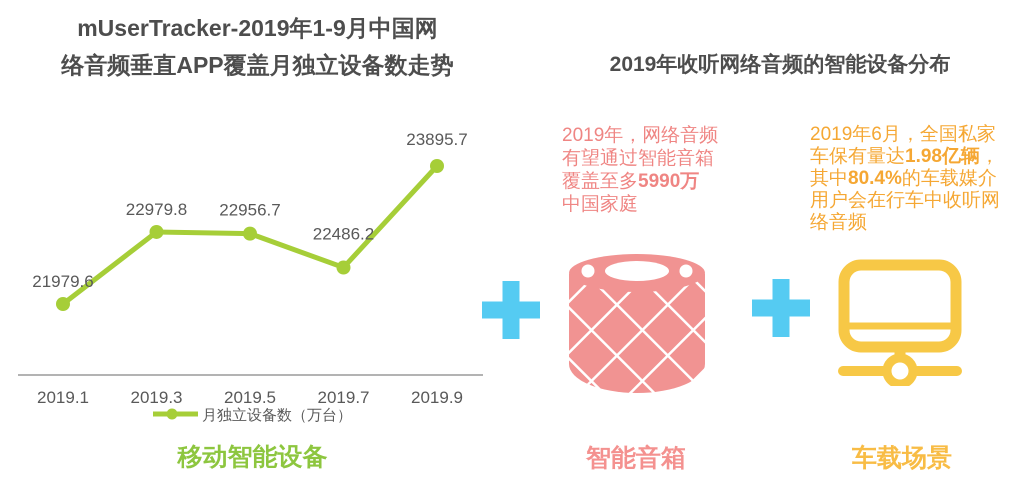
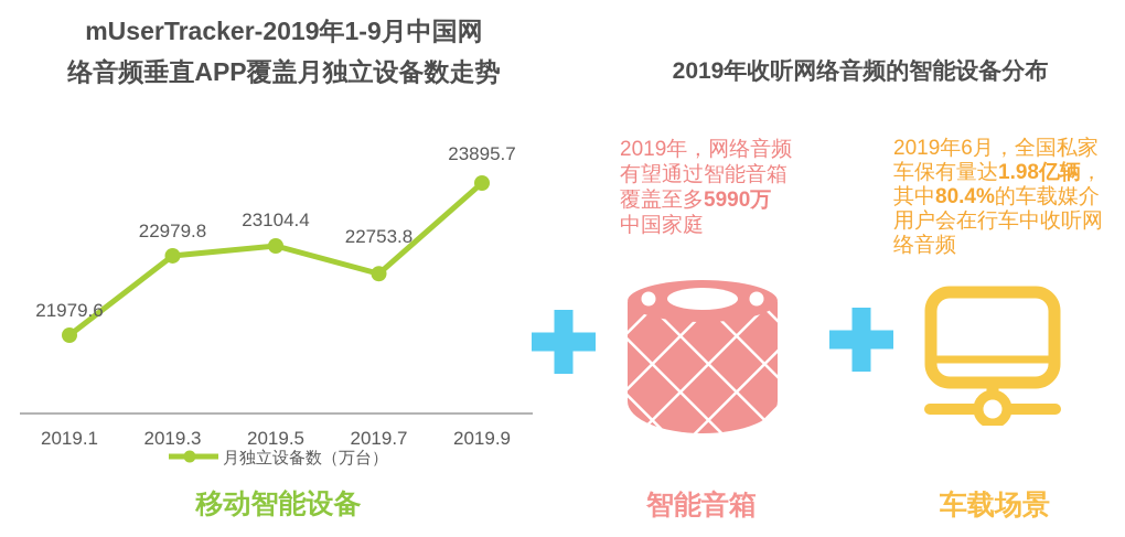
2019.5: 22956.7 -> 23104.4
2019.7: 22486.2 -> 22753.8
